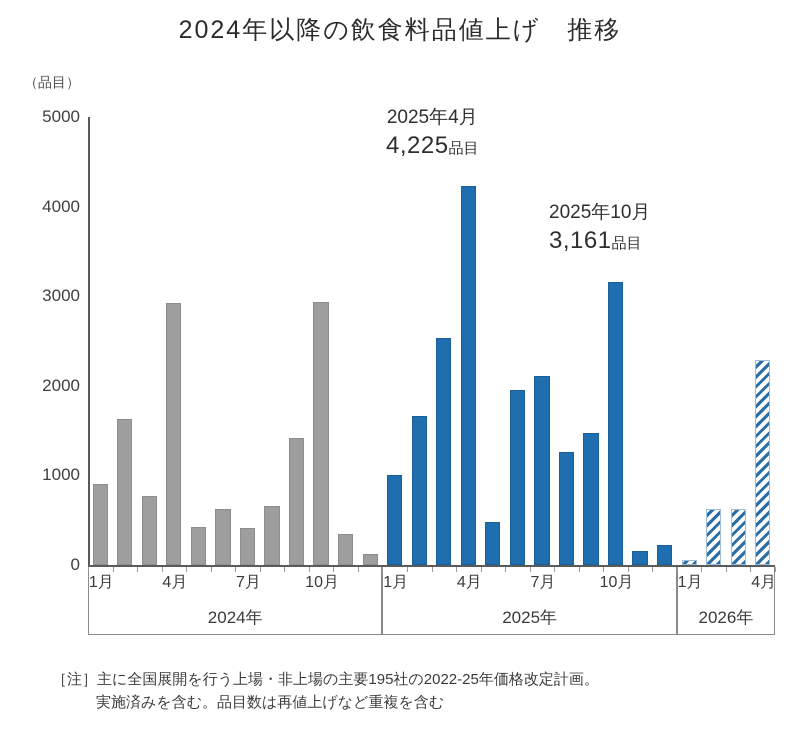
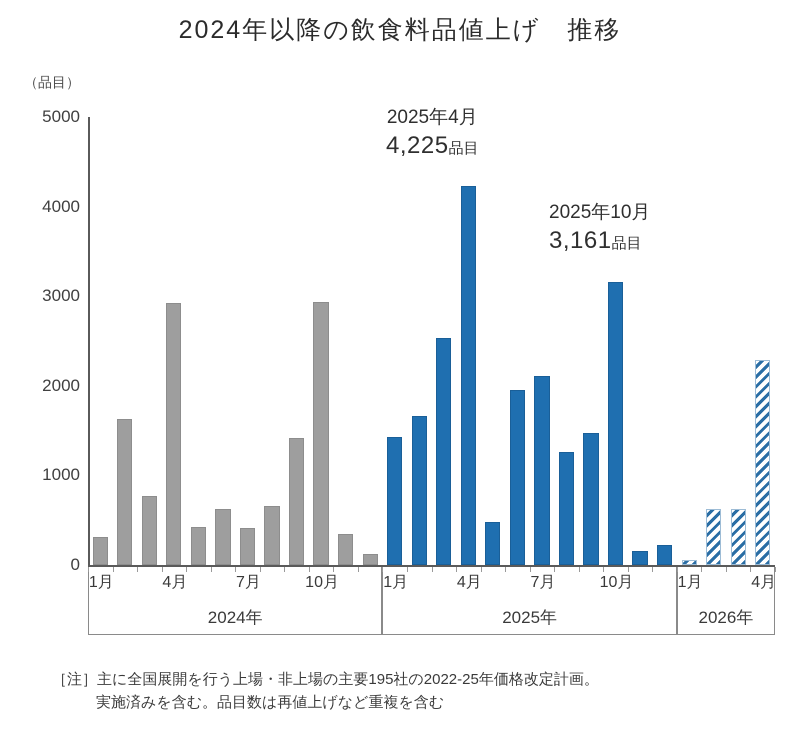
2024年1月: 900 -> 300
2025年1月: 1000 -> 1400
